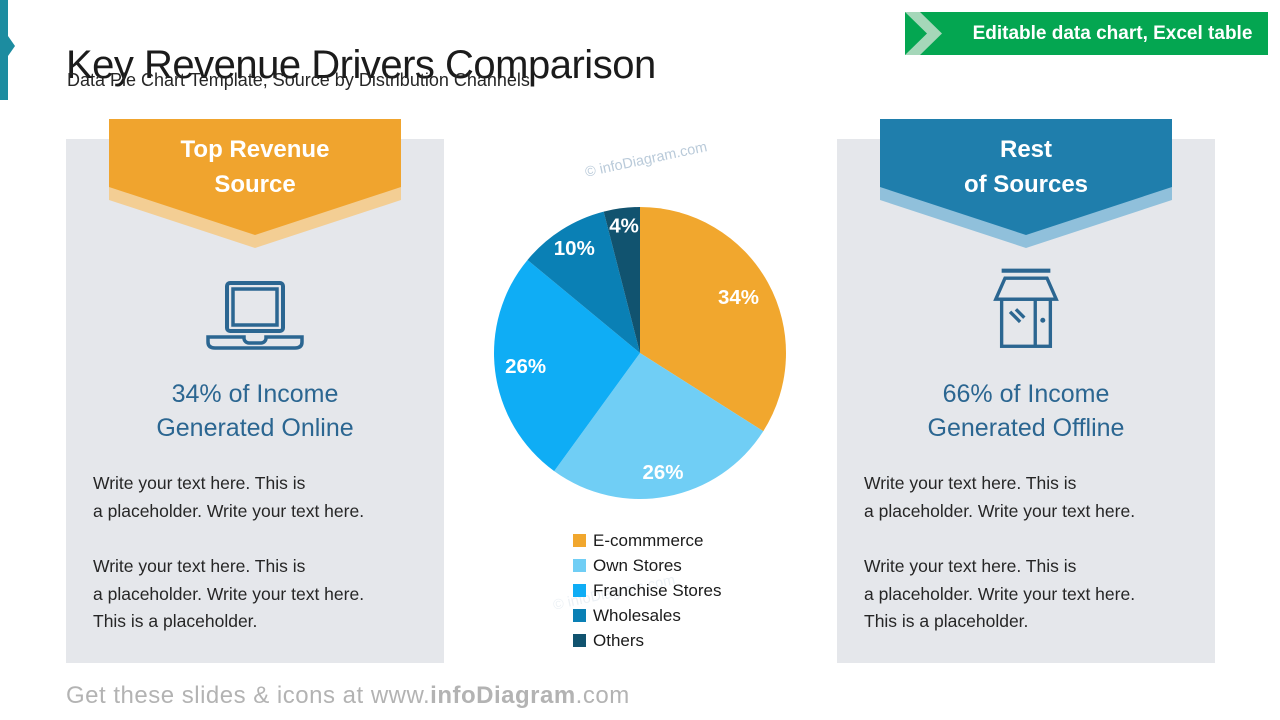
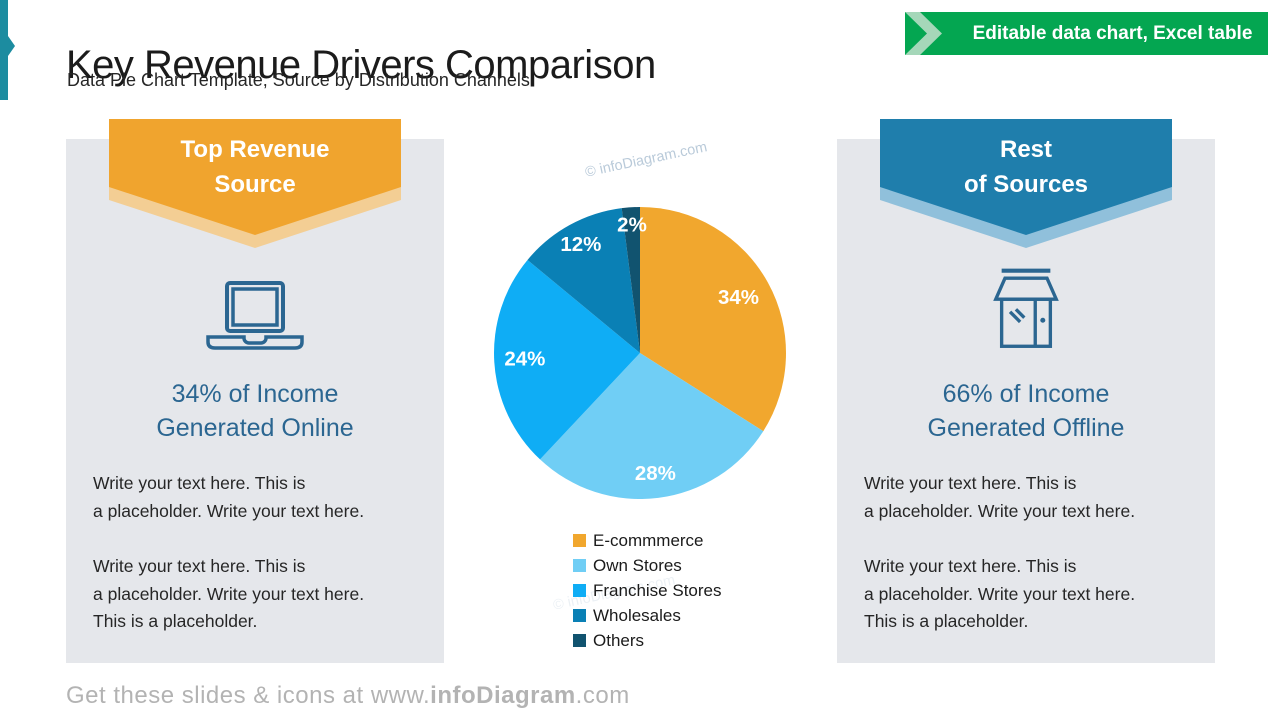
Own Stores: 26% -> 28%
Franchise Stores: 26% -> 24%
Wholesales: 10% -> 12%
Others: 4% -> 2%
